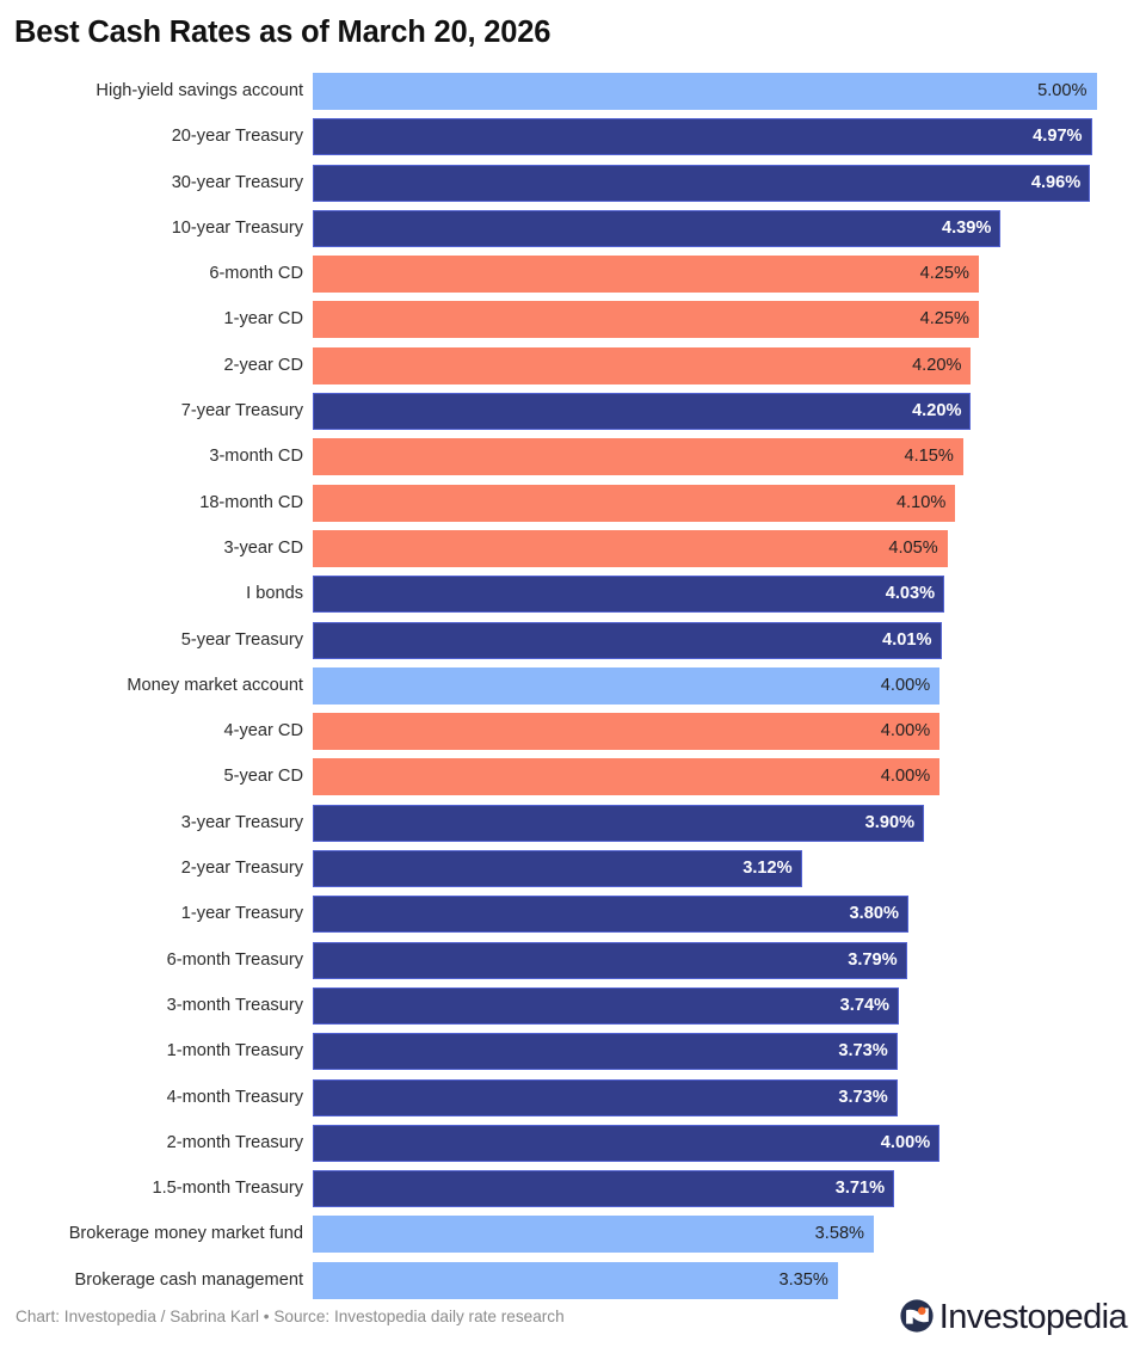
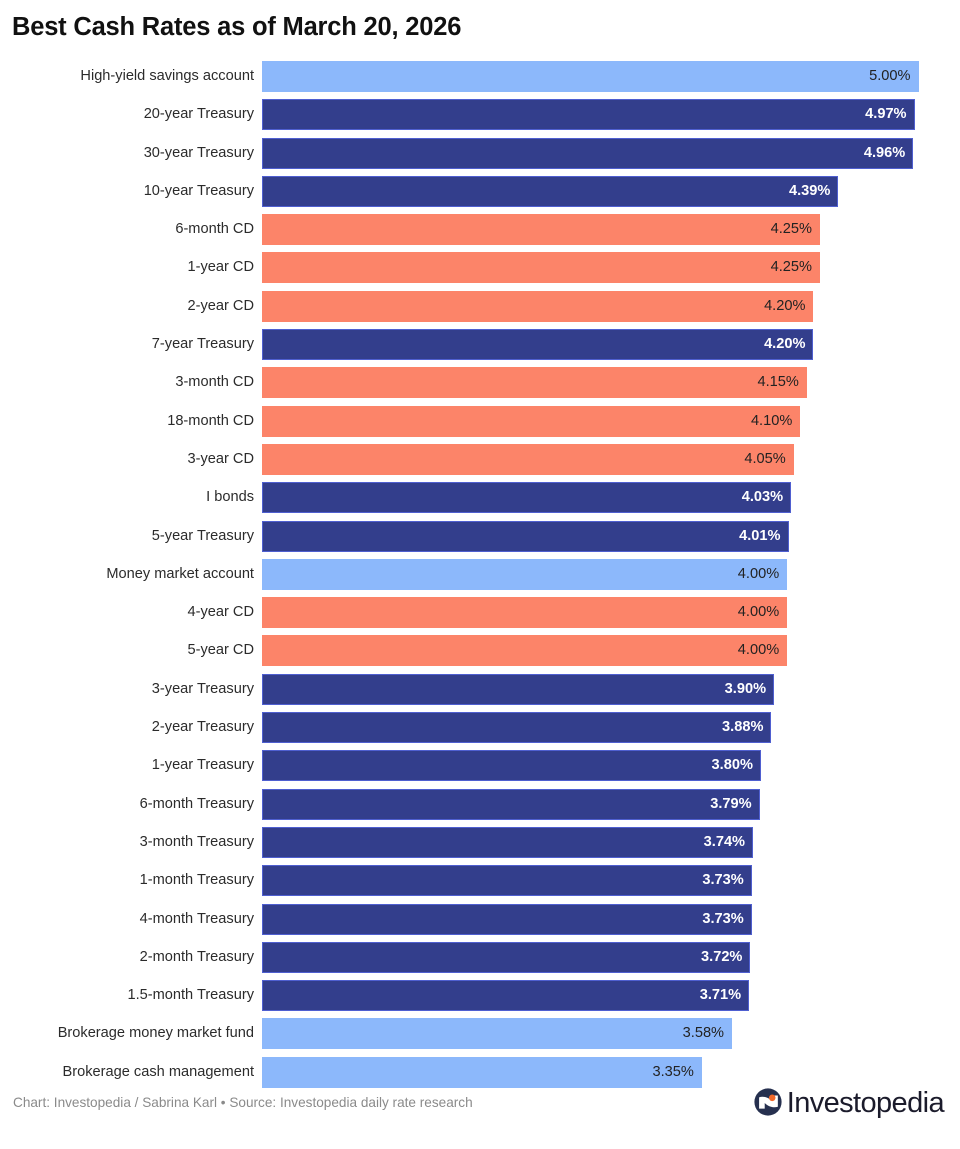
2-year Treasury: 3.12% -> 3.88%
2-month Treasury: 4.00% -> 3.72%
